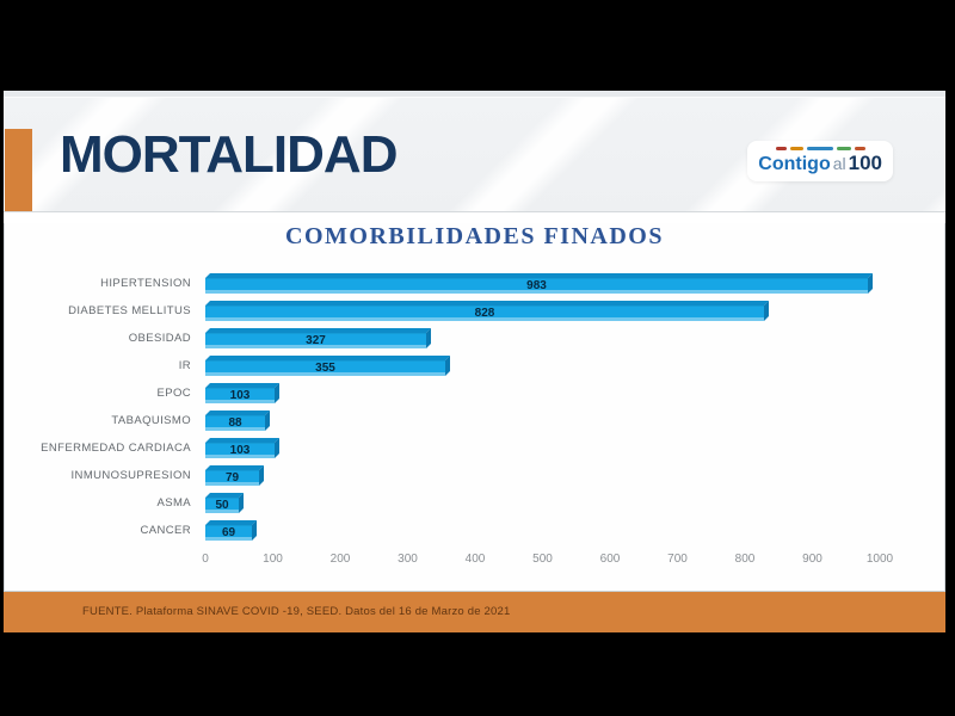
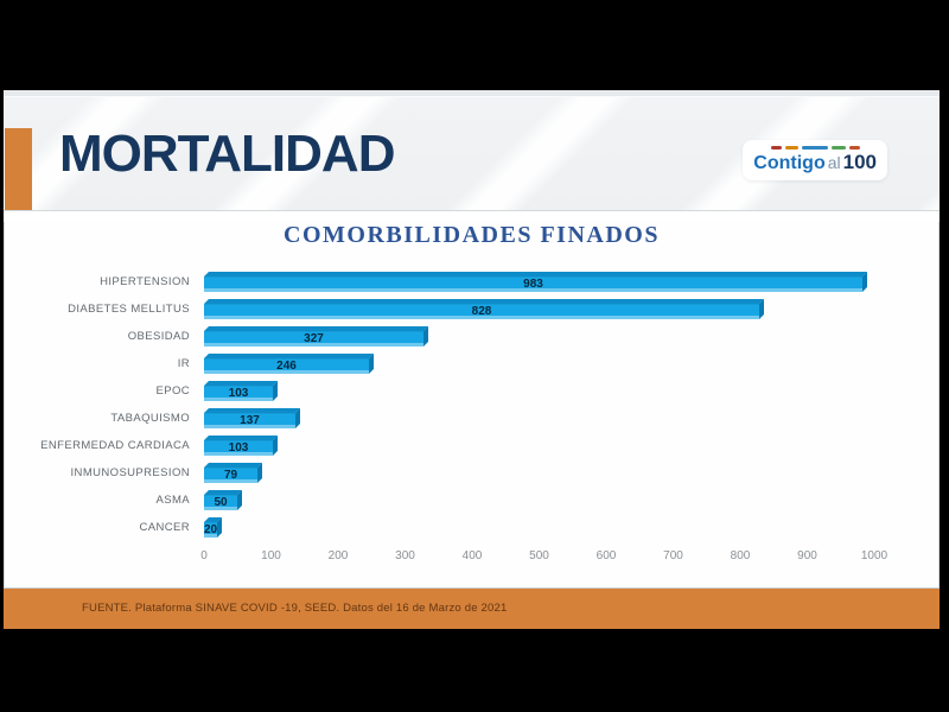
IR: 355 -> 246
TABAQUISMO: 88 -> 137
CANCER: 69 -> 20
